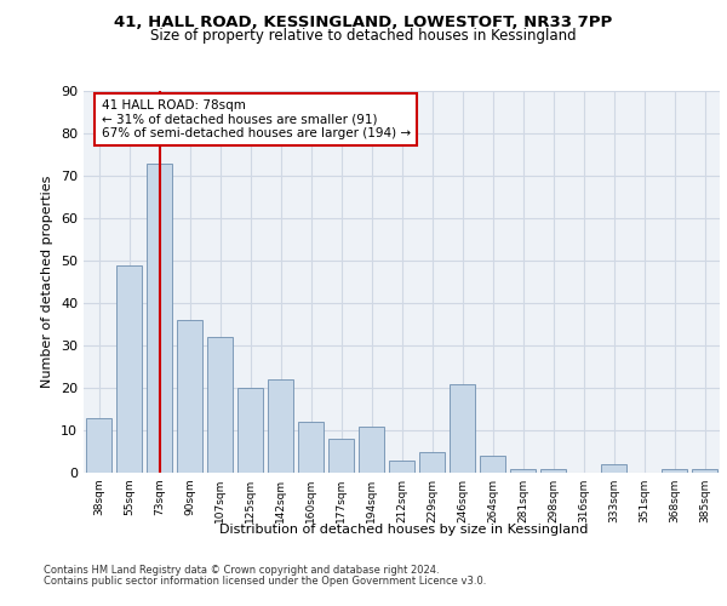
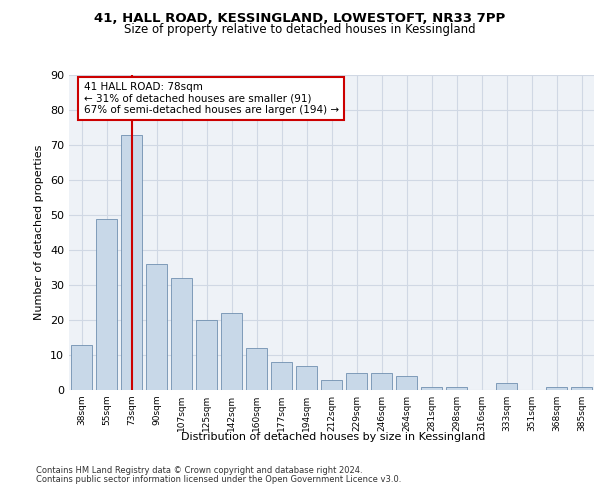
194sqm: 11 -> 7
246sqm: 21 -> 5
